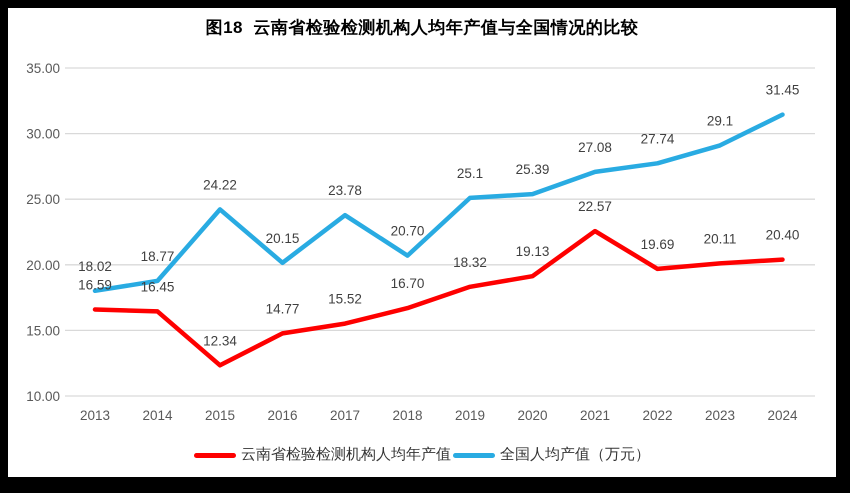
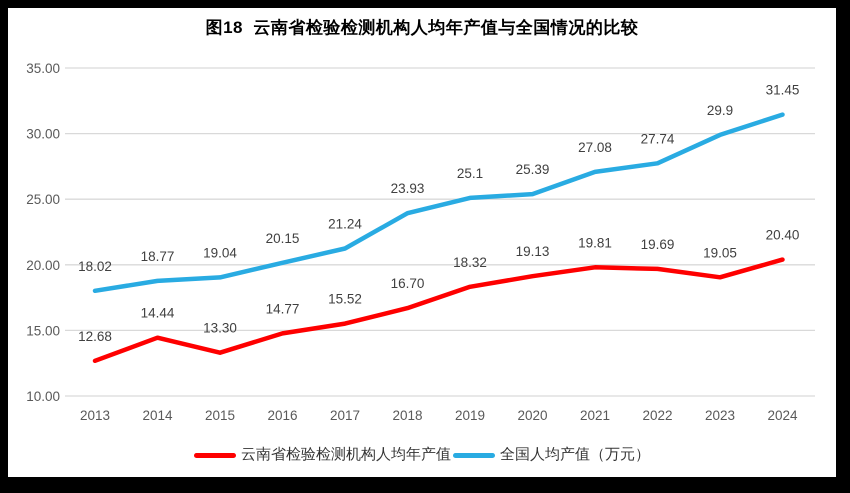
云南省检验检测机构人均年产值/2013: 16.59 -> 12.68
云南省检验检测机构人均年产值/2014: 16.45 -> 14.44
云南省检验检测机构人均年产值/2015: 12.34 -> 13.30
全国人均产值（万元）/2015: 24.22 -> 19.04
全国人均产值（万元）/2017: 23.78 -> 21.24
全国人均产值（万元）/2018: 20.70 -> 23.93
云南省检验检测机构人均年产值/2021: 22.57 -> 19.81
云南省检验检测机构人均年产值/2023: 20.11 -> 19.05
全国人均产值（万元）/2023: 29.1 -> 29.9
